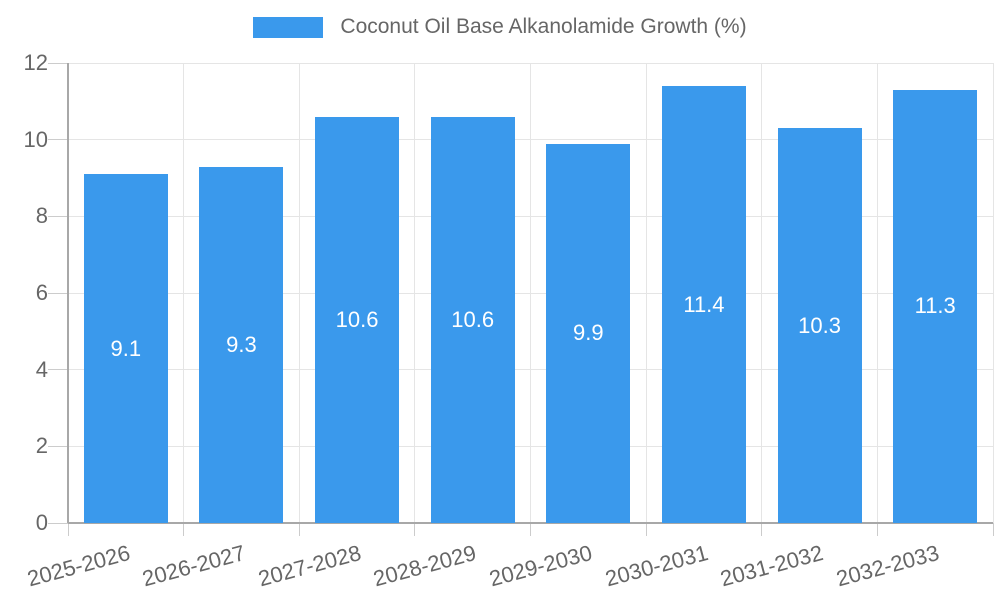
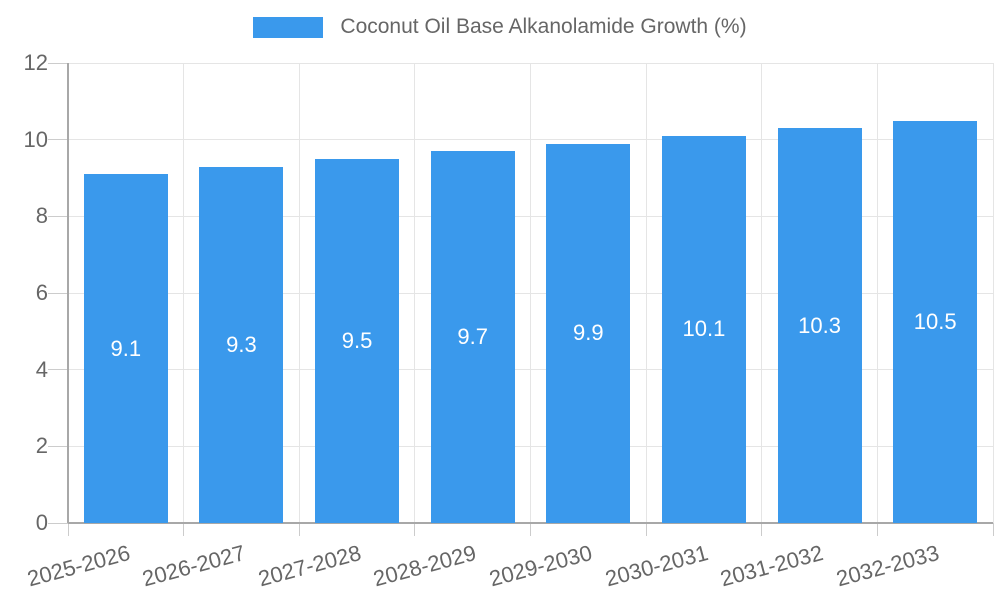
2027-2028: 10.6 -> 9.5
2028-2029: 10.6 -> 9.7
2030-2031: 11.4 -> 10.1
2032-2033: 11.3 -> 10.5
